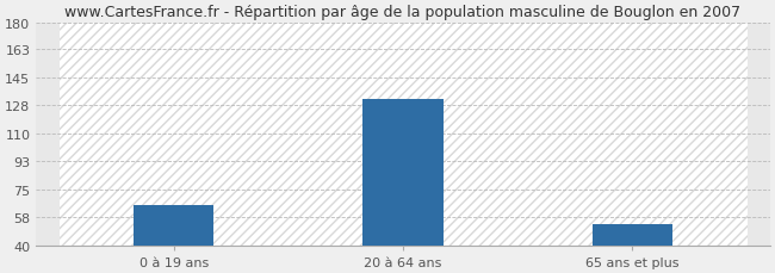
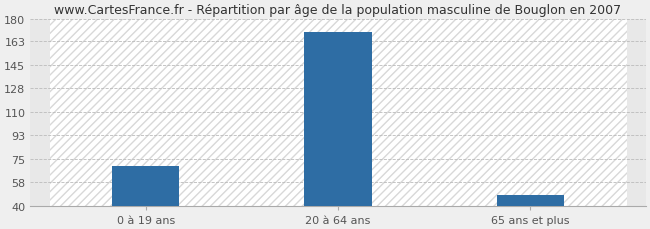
0 à 19 ans: 65 -> 70
20 à 64 ans: 132 -> 170
65 ans et plus: 53 -> 48
